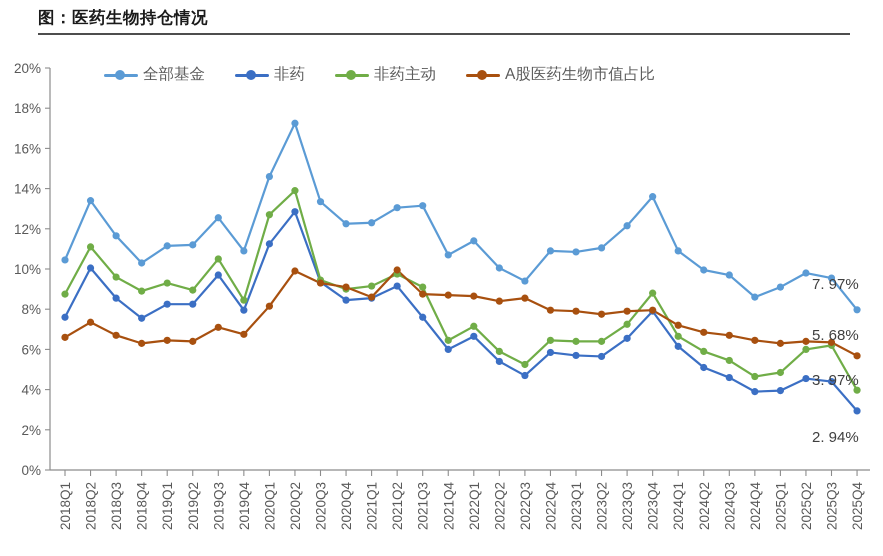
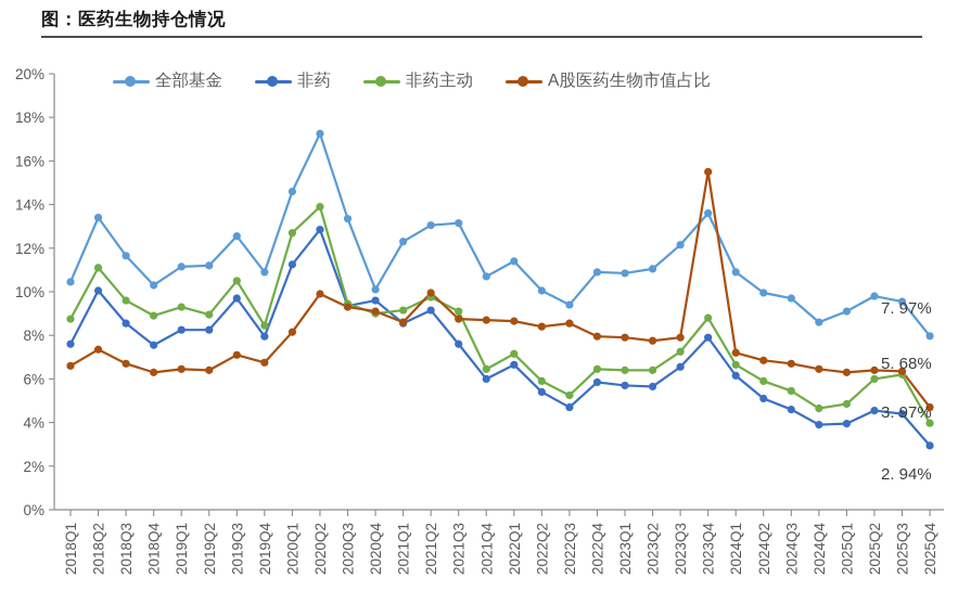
全部基金/2020Q4: 12.2% -> 10.1%
非药/2020Q4: 8.4% -> 9.6%
A股医药生物市值占比/2023Q4: 8.0% -> 15.5%
A股医药生物市值占比/2025Q4: 5.7% -> 4.7%
